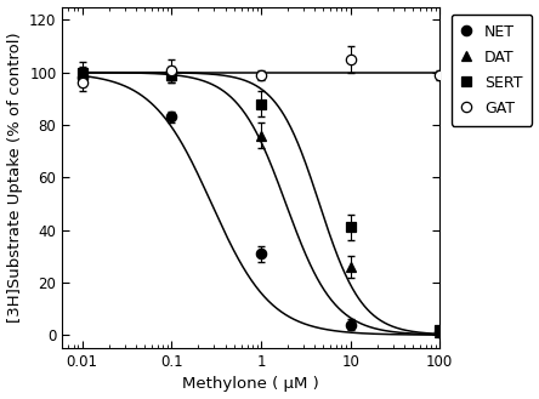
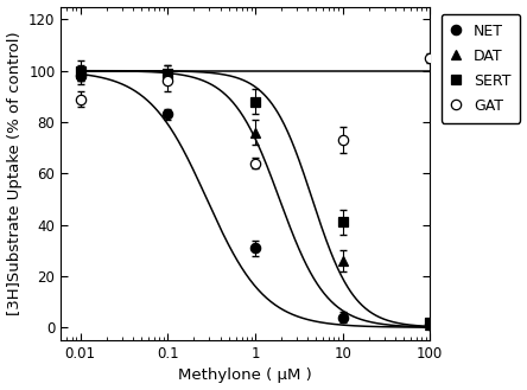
GAT/0.01: 96 -> 89
GAT/0.1: 101 -> 96
GAT/1: 99 -> 64
GAT/10: 105 -> 73
GAT/100: 99 -> 105
